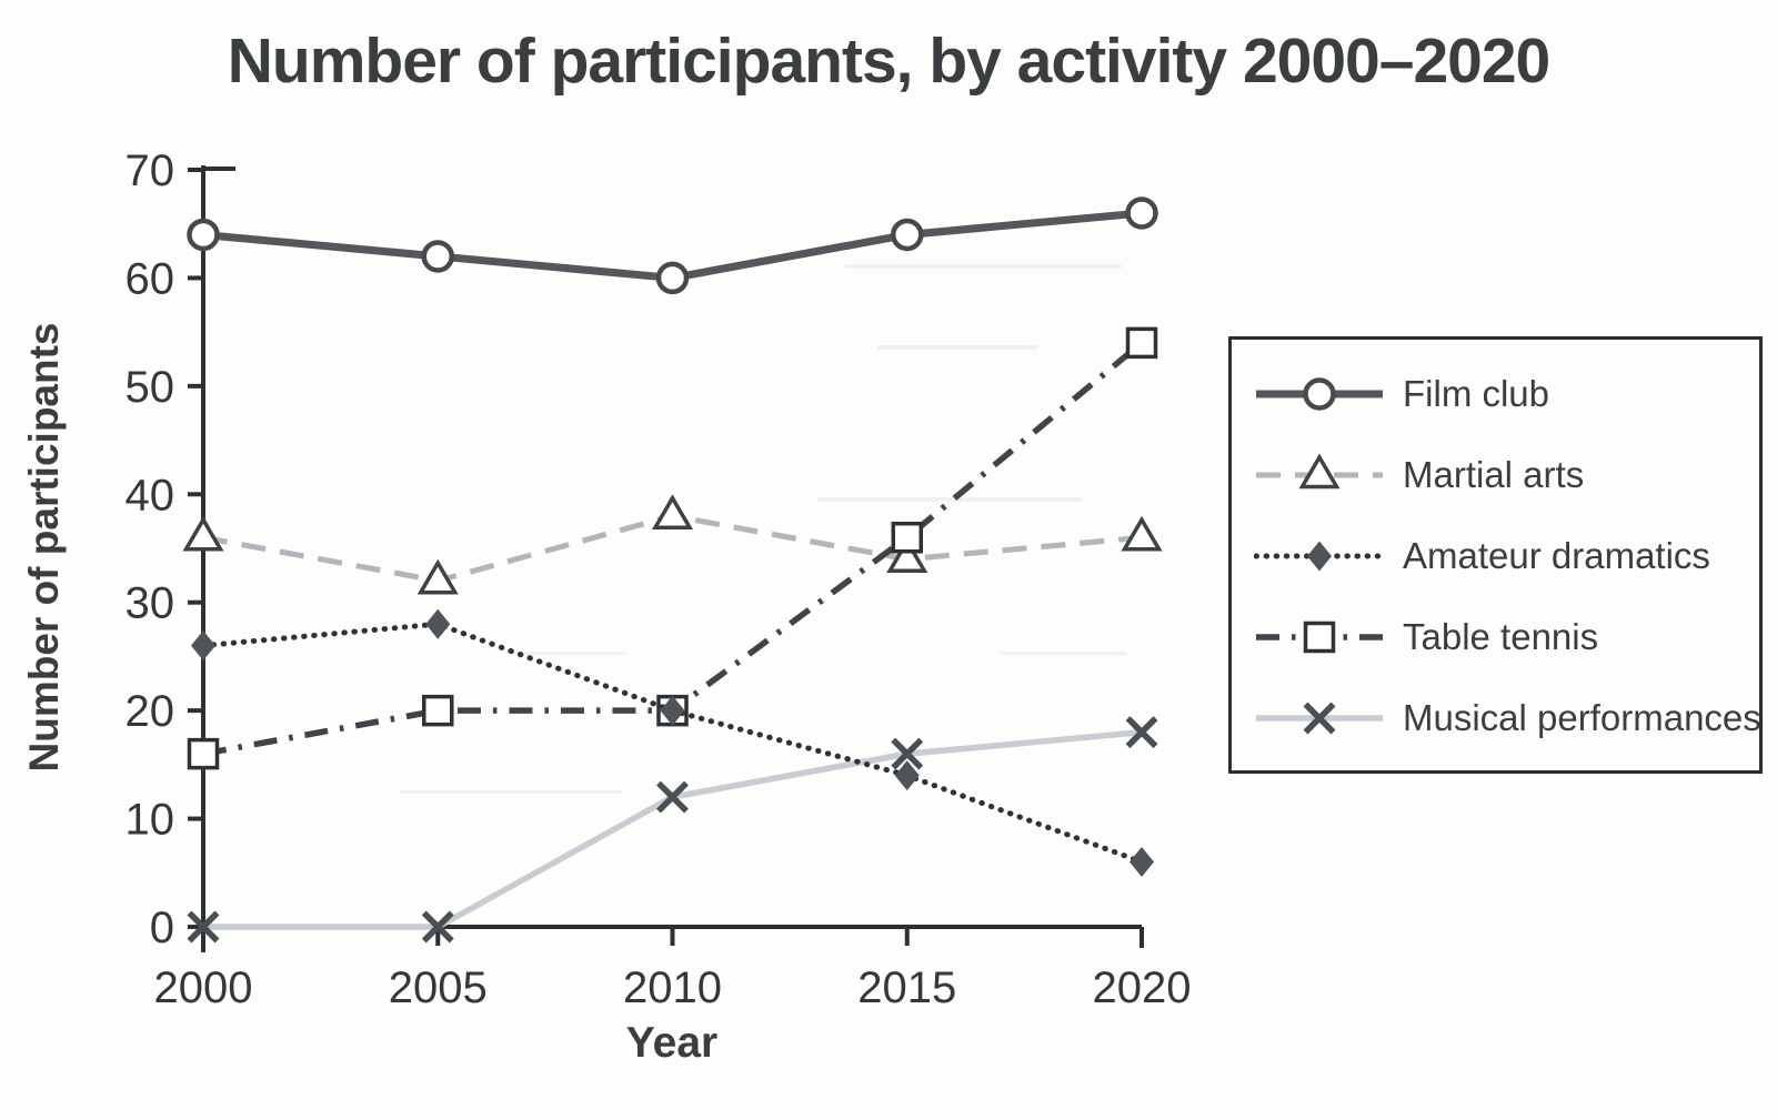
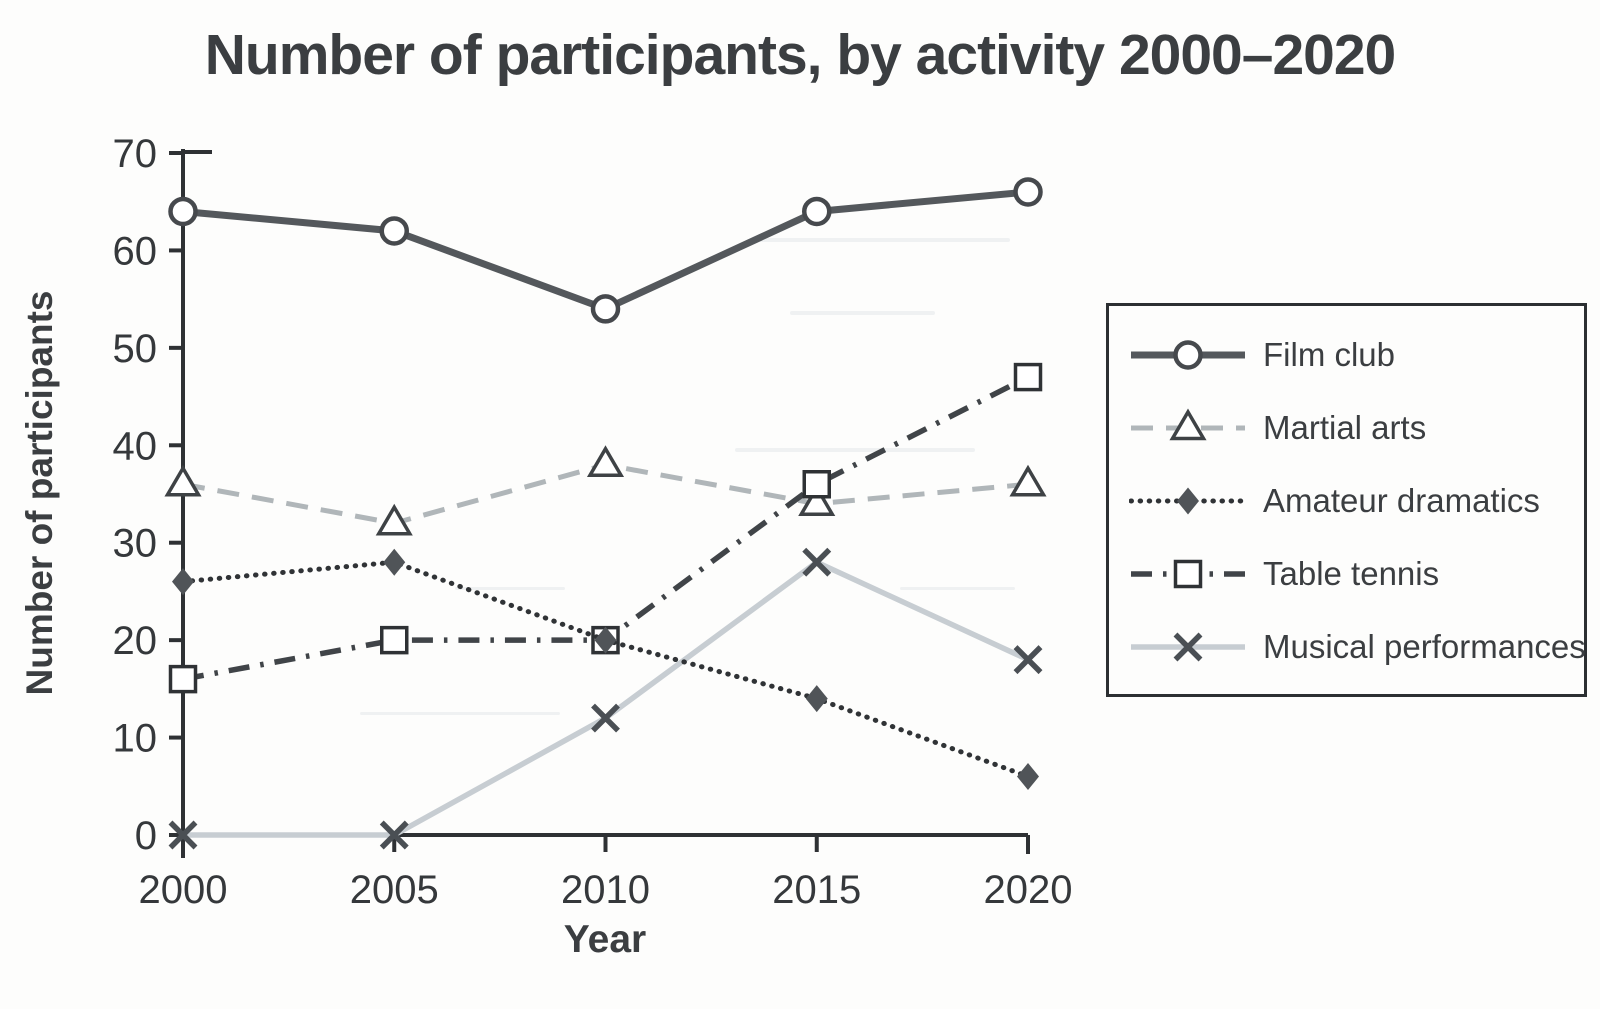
Film club/2010: 60 -> 54
Musical performances/2015: 16 -> 28
Table tennis/2020: 54 -> 47
